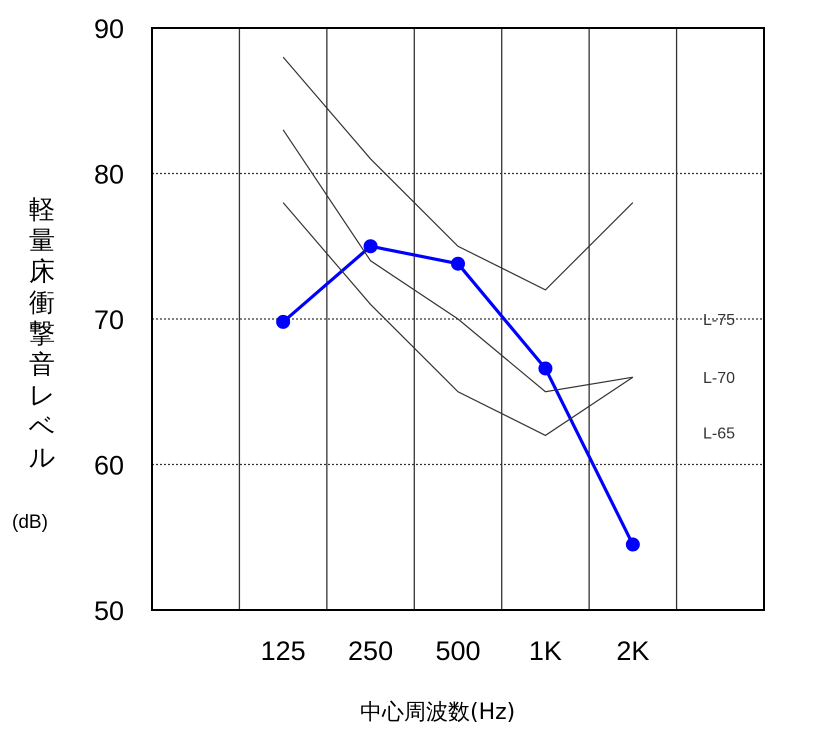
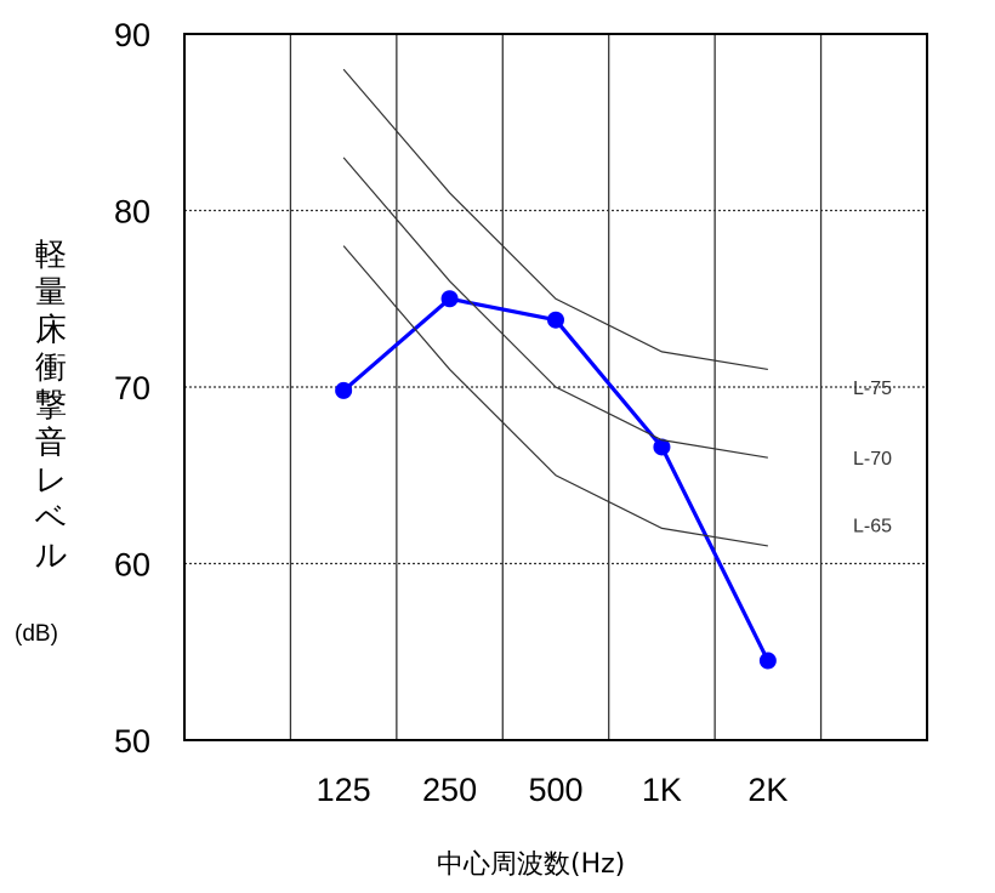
L-70/250: 74 -> 76
L-70/1K: 65 -> 67
L-75/2K: 78 -> 71
L-65/2K: 66 -> 61
